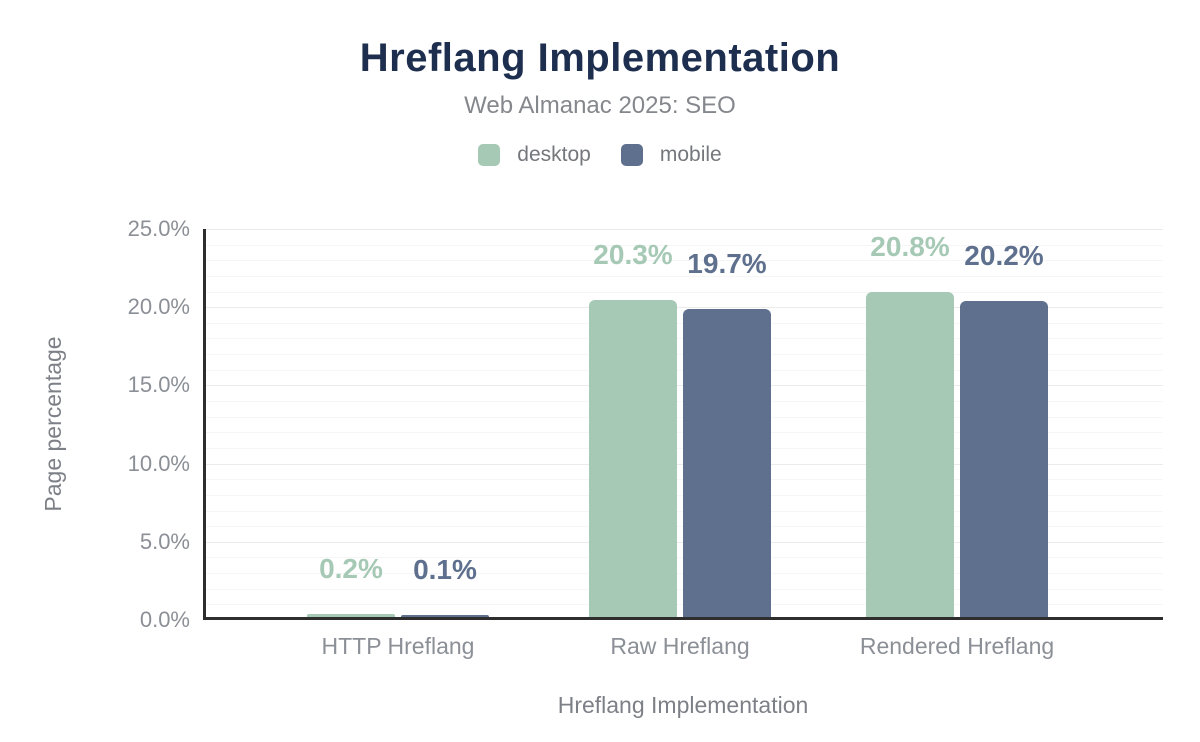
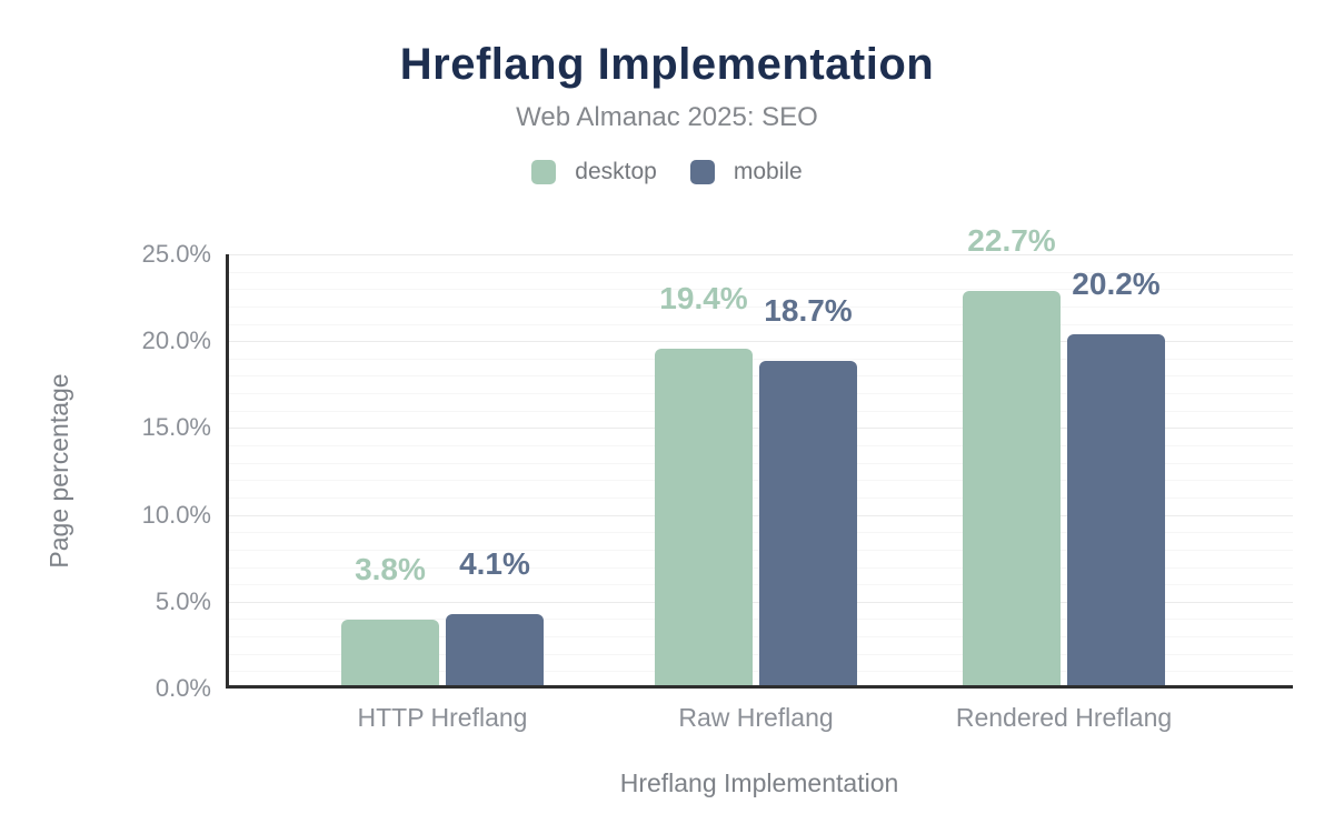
desktop/HTTP Hreflang: 0.2% -> 3.8%
mobile/HTTP Hreflang: 0.1% -> 4.1%
desktop/Raw Hreflang: 20.3% -> 19.4%
mobile/Raw Hreflang: 19.7% -> 18.7%
desktop/Rendered Hreflang: 20.8% -> 22.7%
